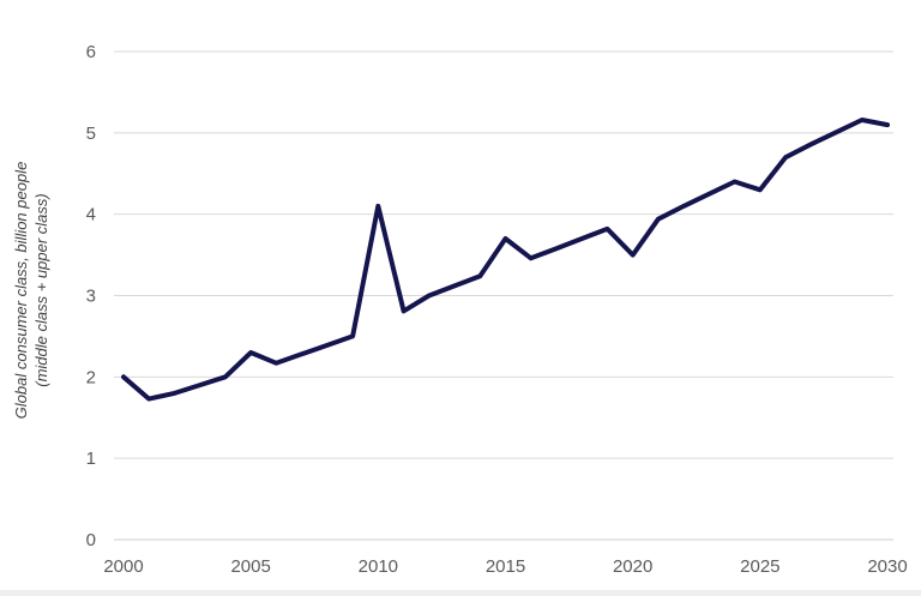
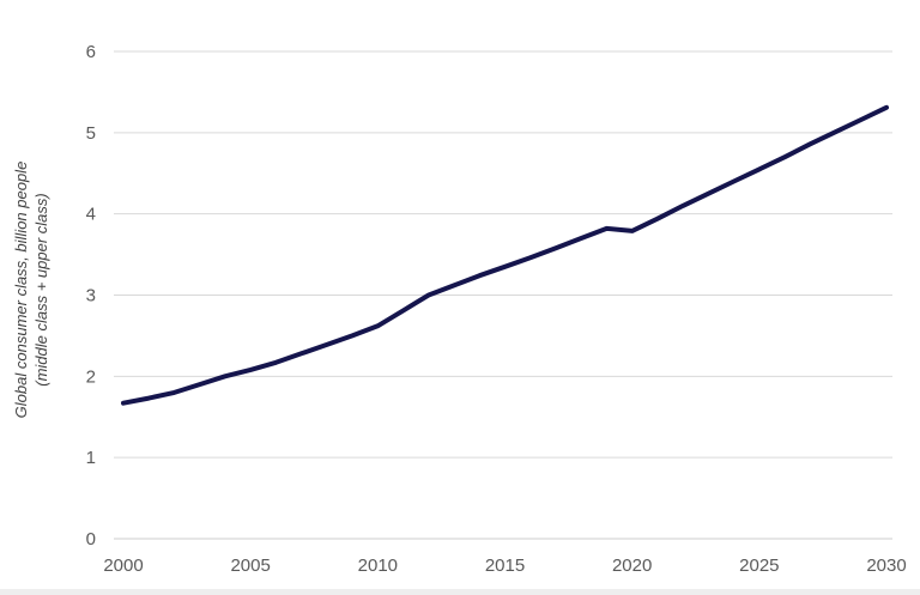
2000: 2.0 -> 1.7
2005: 2.3 -> 2.1
2010: 4.1 -> 2.6
2015: 3.7 -> 3.4
2020: 3.5 -> 3.8
2025: 4.3 -> 4.5
2030: 5.1 -> 5.3
